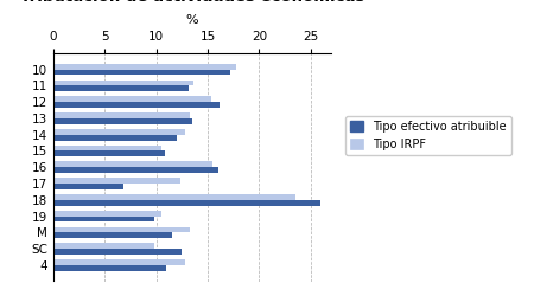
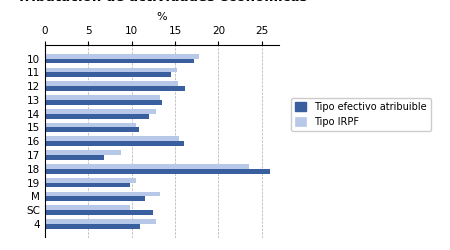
Tipo IRPF/11: 13.6 -> 15.2
Tipo efectivo atribuible/11: 13.2 -> 14.5
Tipo IRPF/17: 12.4 -> 8.8
